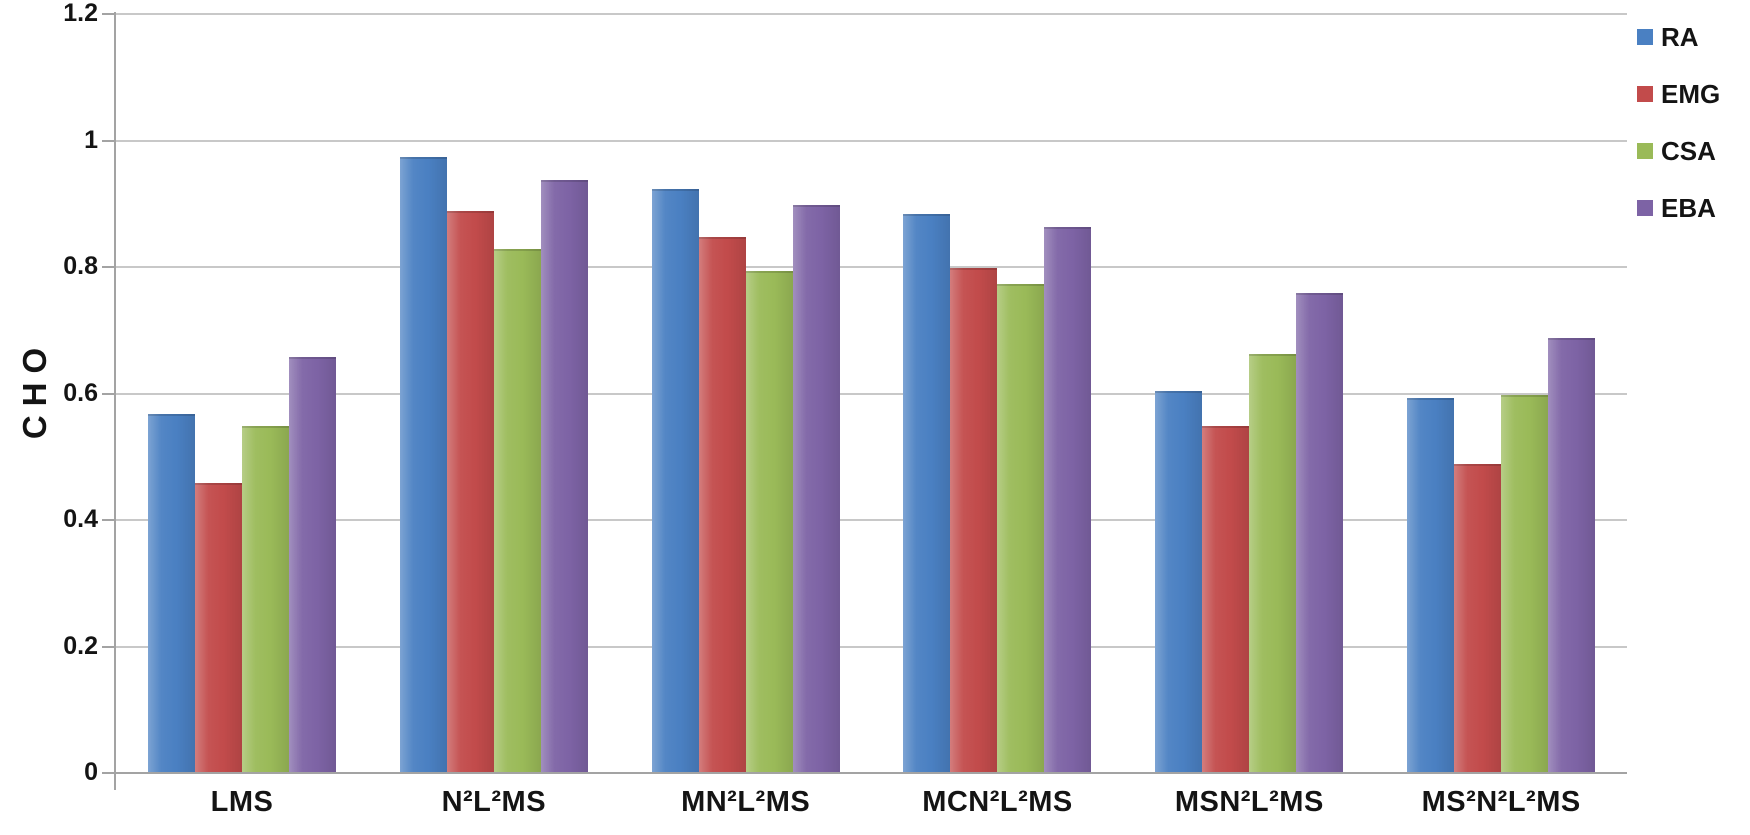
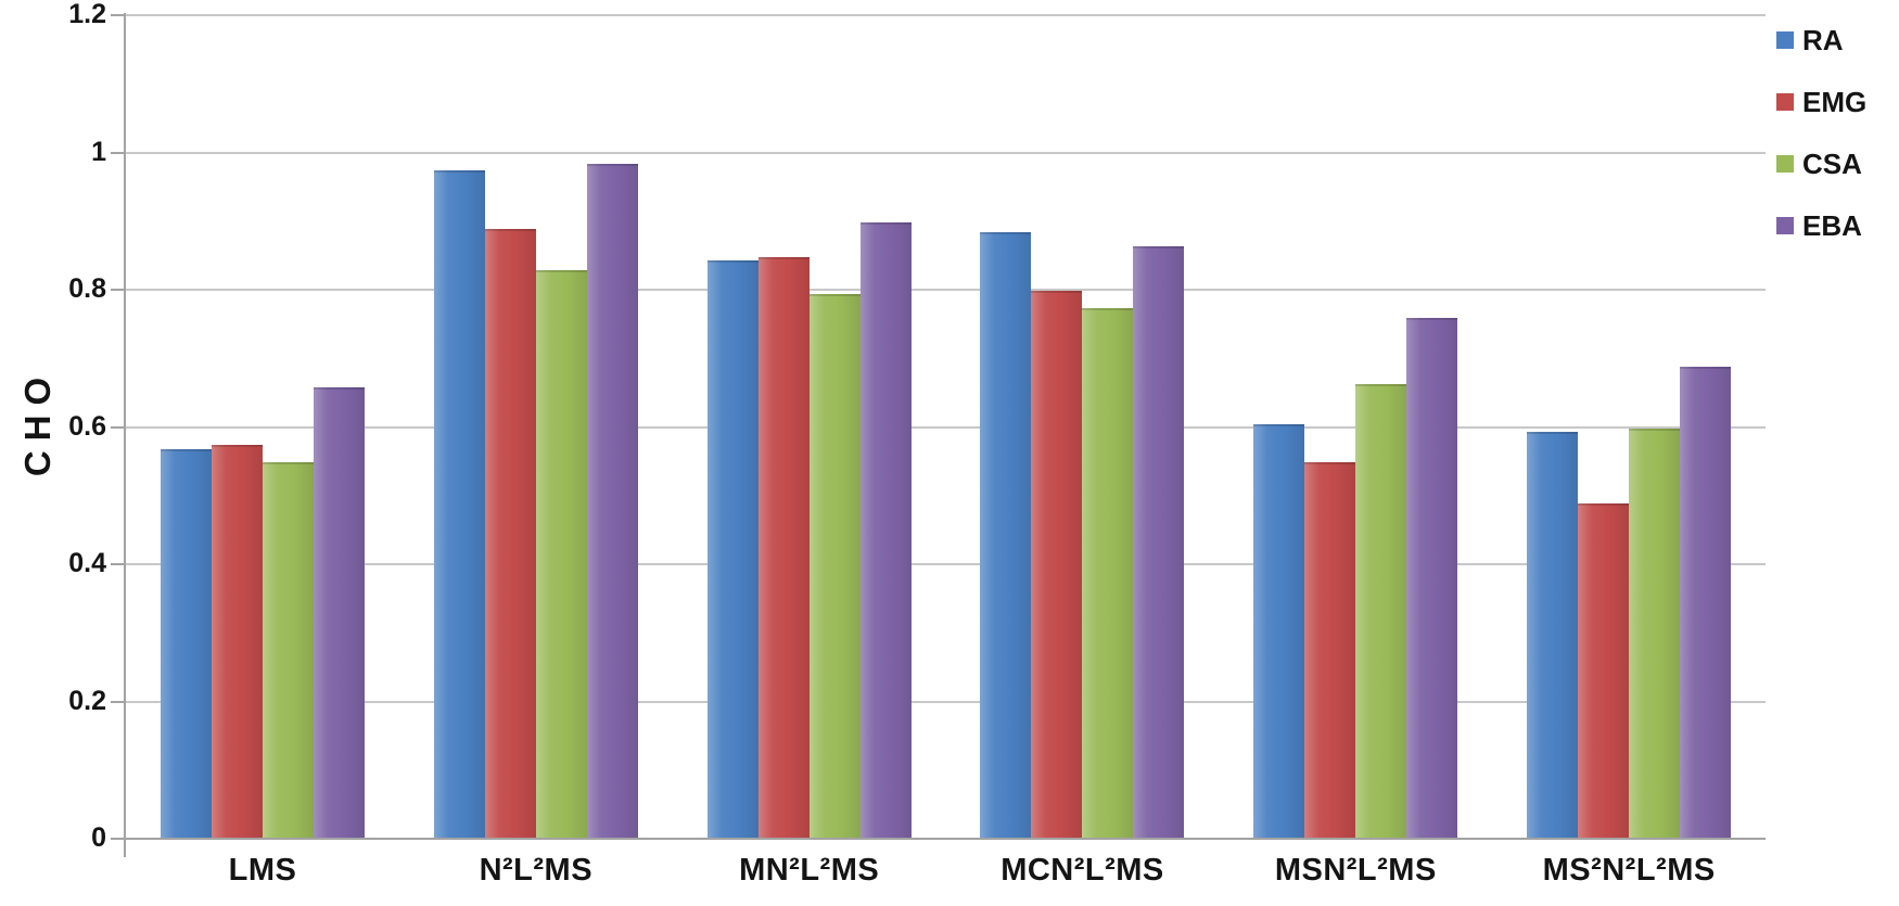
EMG/LMS: 0.46 -> 0.57
EBA/N²L²MS: 0.94 -> 0.98
RA/MN²L²MS: 0.92 -> 0.84
